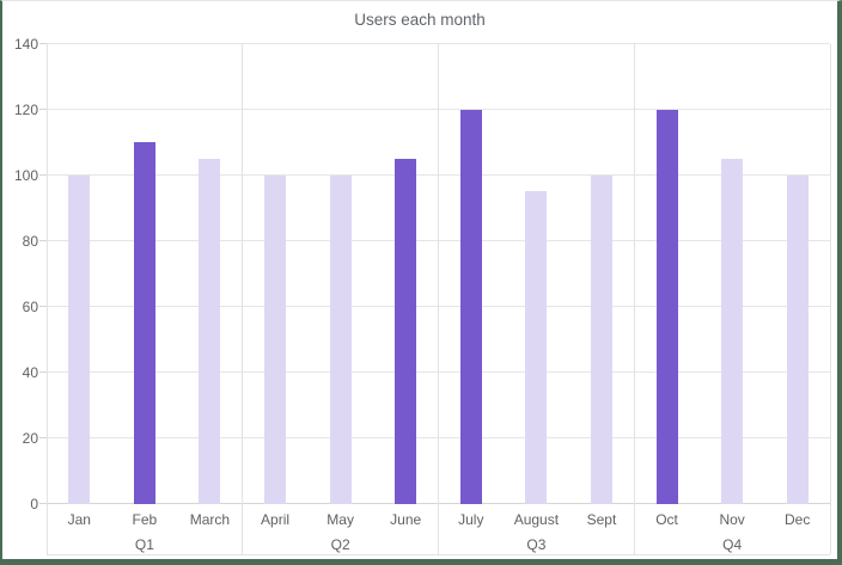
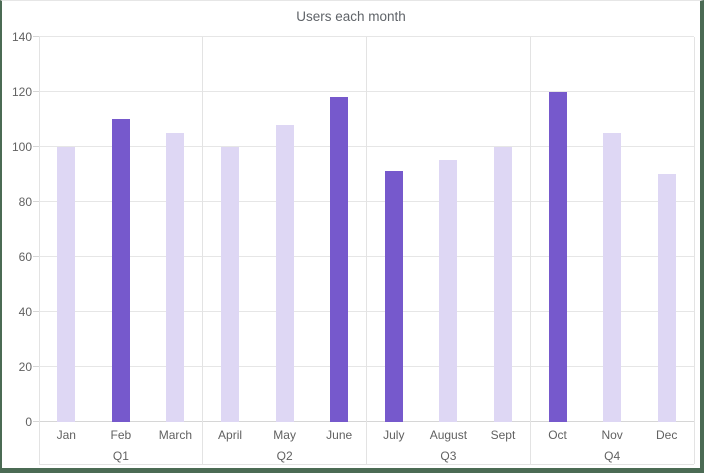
May: 100 -> 108
June: 105 -> 118
July: 120 -> 91
Dec: 100 -> 90
